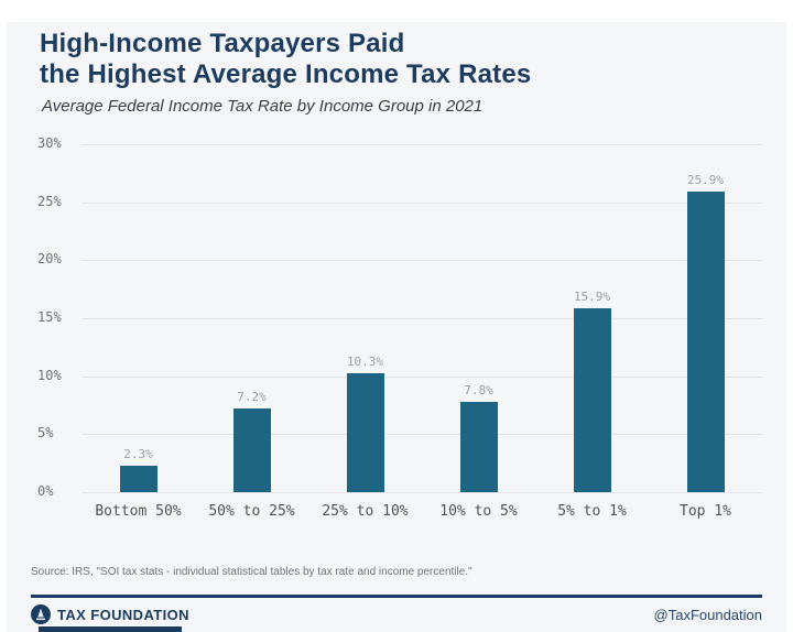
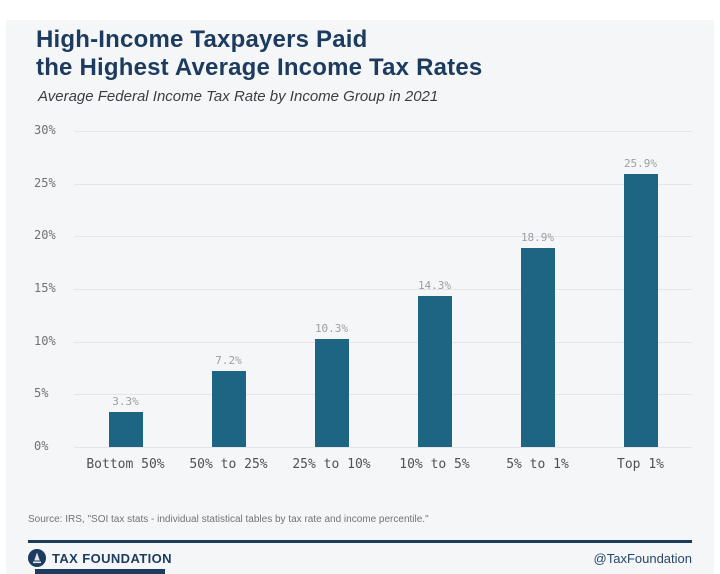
Bottom 50%: 2.3% -> 3.3%
10% to 5%: 7.8% -> 14.3%
5% to 1%: 15.9% -> 18.9%
